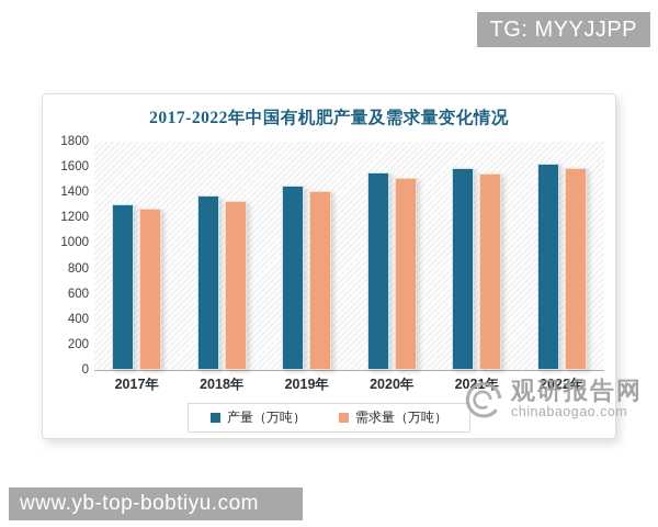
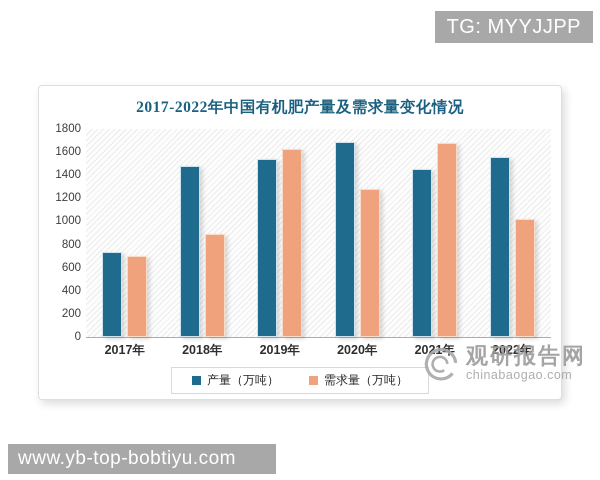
产量（万吨）/2017年: 1310 -> 740
需求量（万吨）/2017年: 1270 -> 700
产量（万吨）/2018年: 1380 -> 1480
需求量（万吨）/2018年: 1340 -> 890
产量（万吨）/2019年: 1460 -> 1540
需求量（万吨）/2019年: 1420 -> 1630
产量（万吨）/2020年: 1560 -> 1690
需求量（万吨）/2020年: 1520 -> 1280
产量（万吨）/2021年: 1590 -> 1450
需求量（万吨）/2021年: 1550 -> 1680
产量（万吨）/2022年: 1630 -> 1560
需求量（万吨）/2022年: 1590 -> 1020
